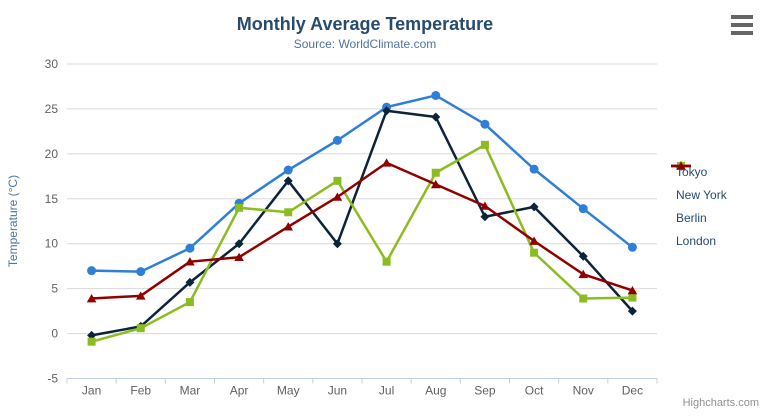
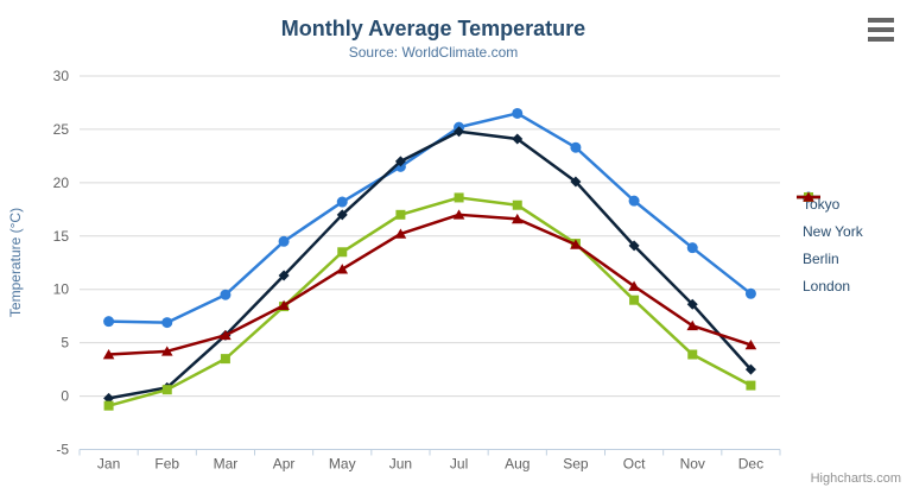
London/Mar: 8 -> 6
New York/Apr: 10 -> 11
Berlin/Apr: 14 -> 8
New York/Jun: 10 -> 22
Berlin/Jul: 8 -> 19
London/Jul: 19 -> 17
New York/Sep: 13 -> 20
Berlin/Sep: 21 -> 14
Berlin/Dec: 4 -> 1
